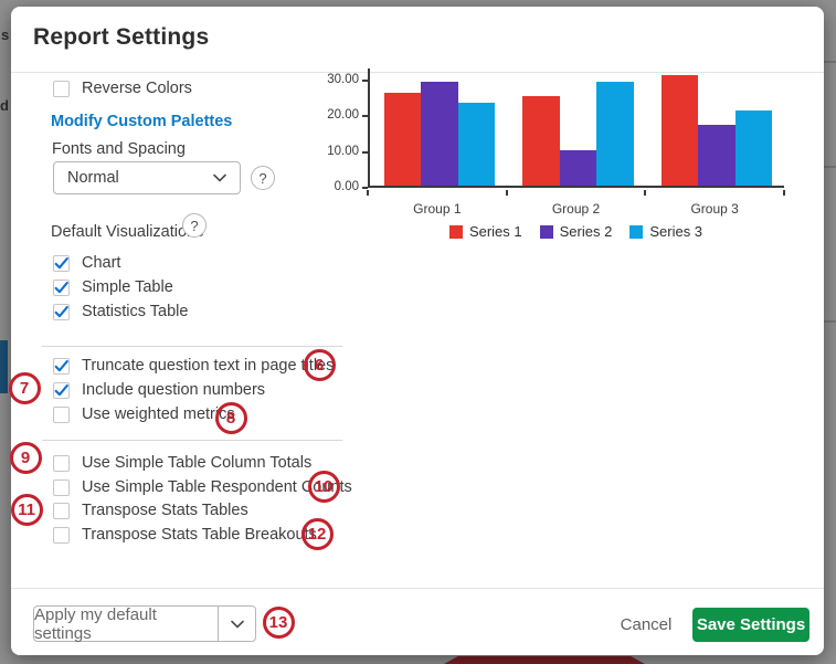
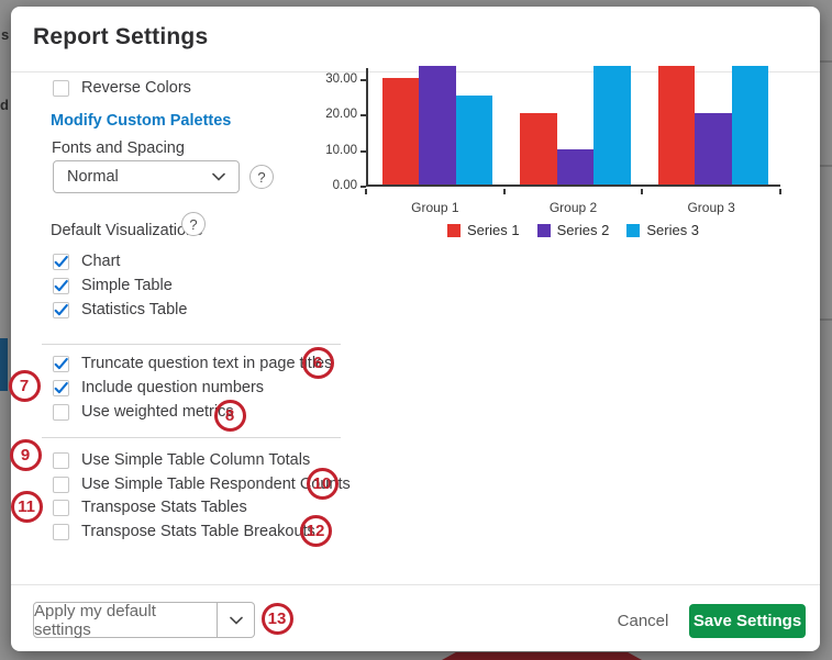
Series 1/Group 1: 26 -> 30
Series 2/Group 1: 29 -> 33
Series 3/Group 1: 23 -> 25
Series 1/Group 2: 25 -> 20
Series 3/Group 2: 29 -> 33
Series 1/Group 3: 31 -> 33
Series 2/Group 3: 17 -> 20
Series 3/Group 3: 21 -> 33
